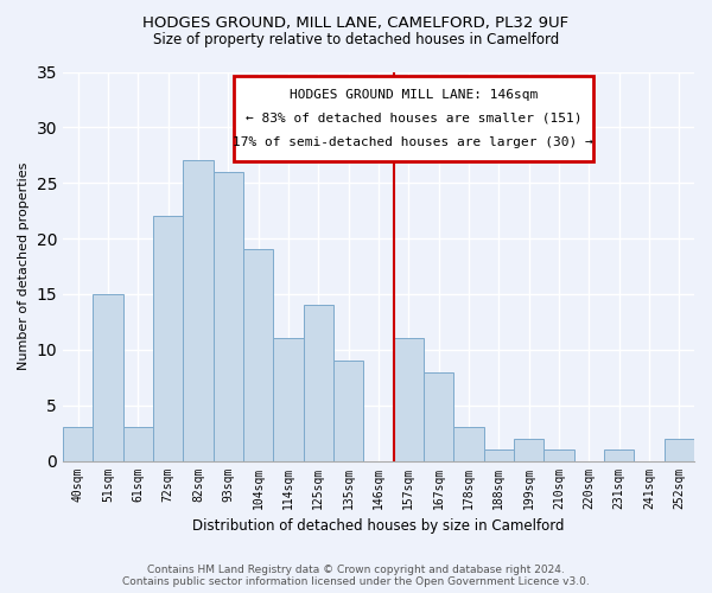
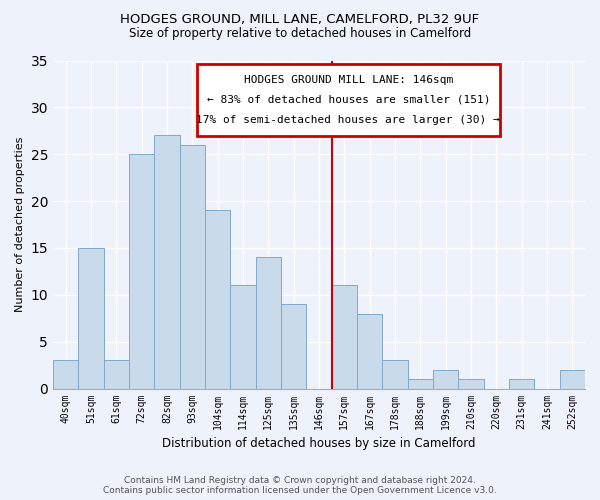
72sqm: 22 -> 25
